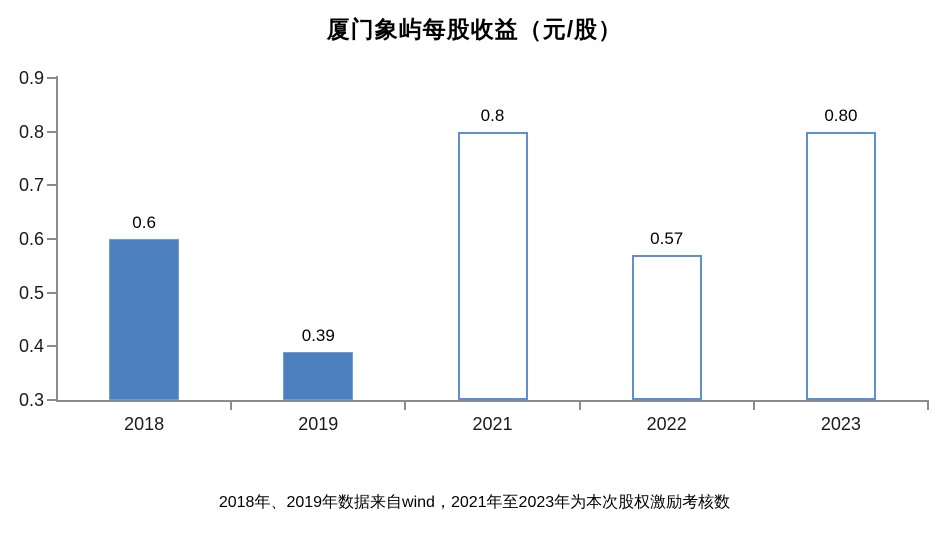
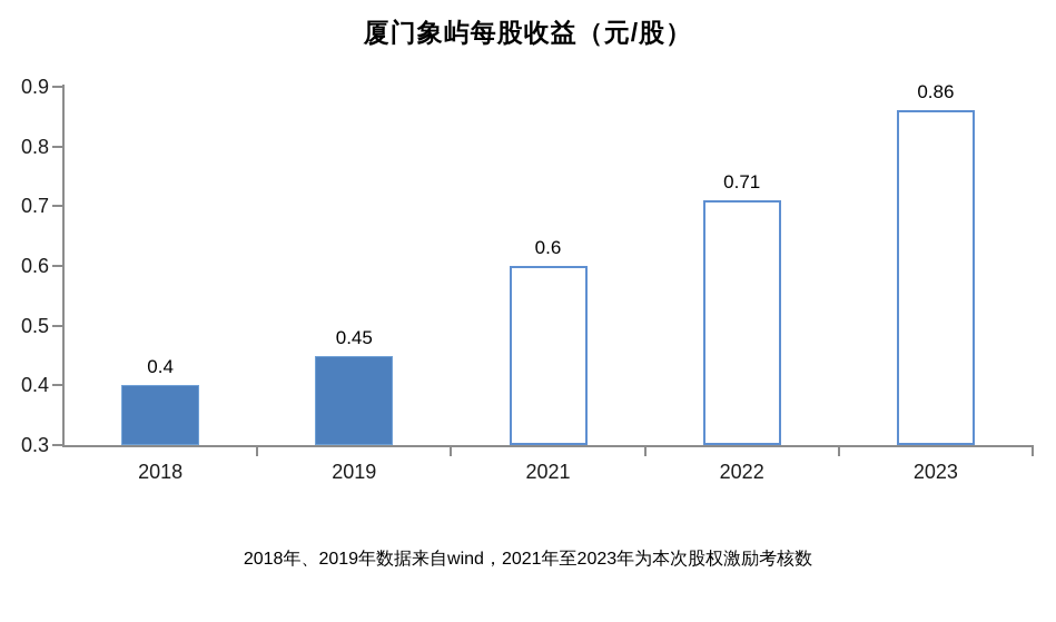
2018: 0.6 -> 0.4
2019: 0.39 -> 0.45
2021: 0.8 -> 0.6
2022: 0.57 -> 0.71
2023: 0.80 -> 0.86
